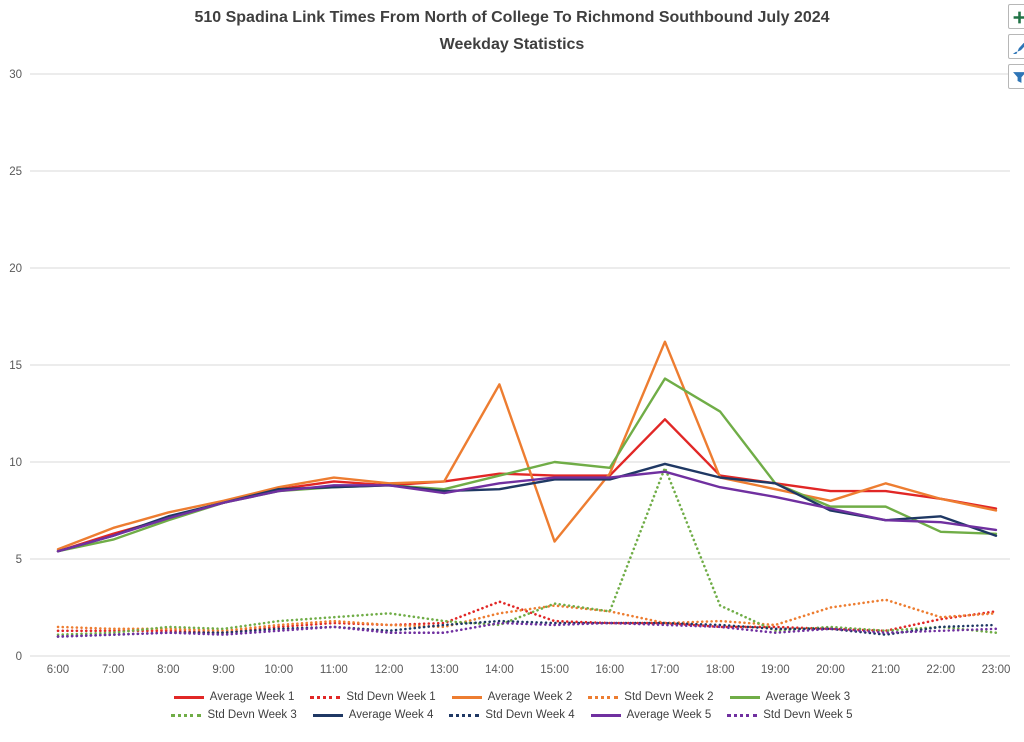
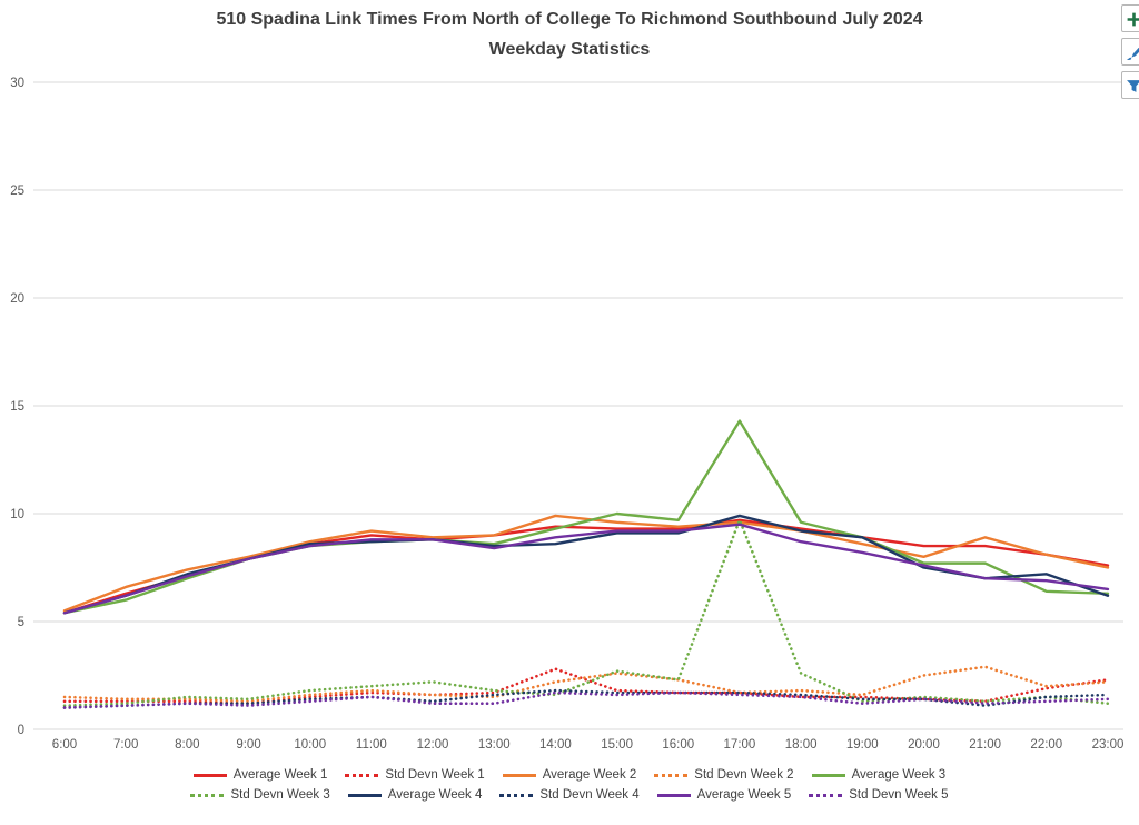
Average Week 2/14:00: 14.0 -> 9.9
Average Week 2/15:00: 5.9 -> 9.6
Average Week 1/17:00: 12.2 -> 9.7
Average Week 2/17:00: 16.2 -> 9.6
Average Week 3/18:00: 12.6 -> 9.6
